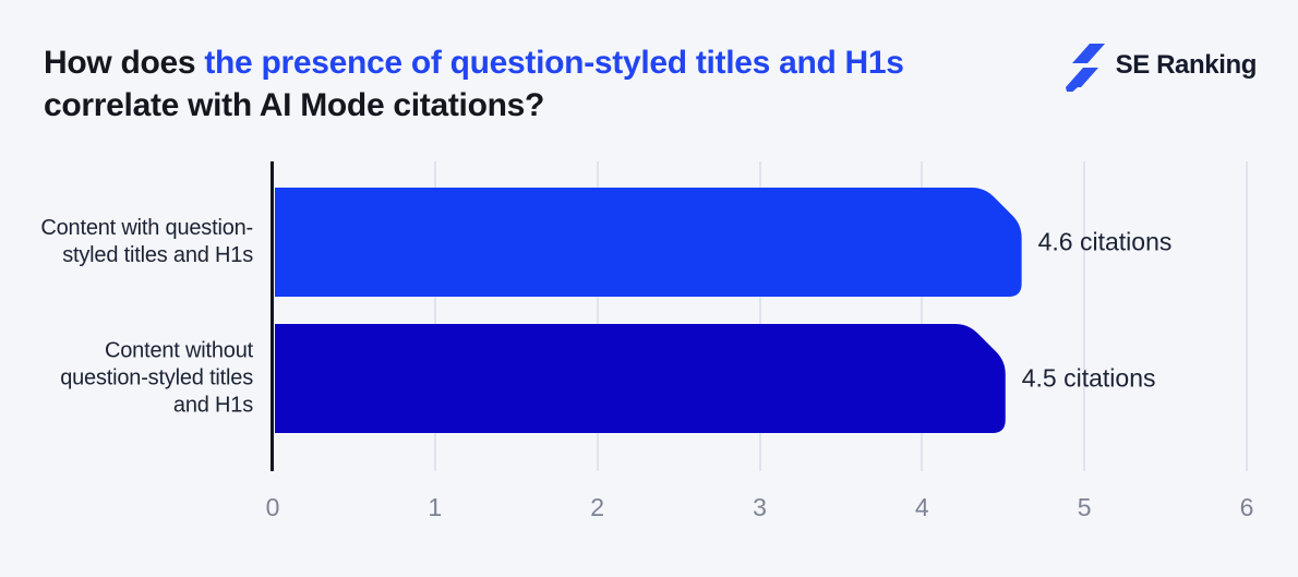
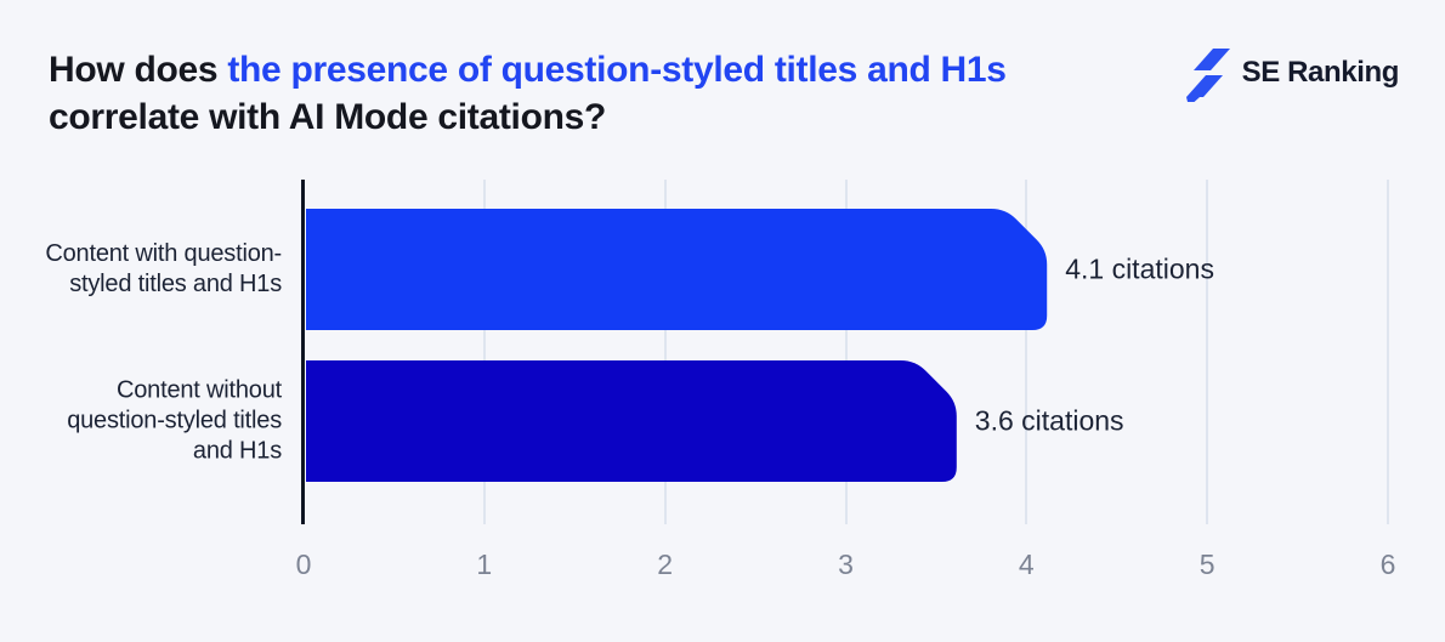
Content with question-styled titles and H1s: 4.6 -> 4.1
Content without question-styled titles and H1s: 4.5 -> 3.6
